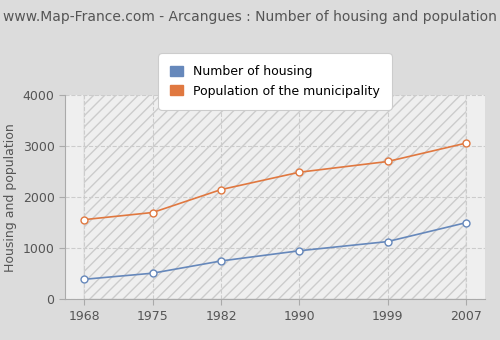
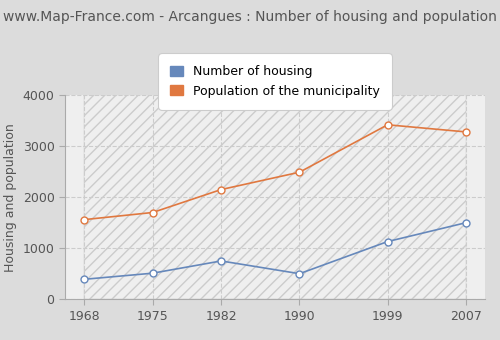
Number of housing/1990: 950 -> 500
Population of the municipality/1999: 2700 -> 3420
Population of the municipality/2007: 3060 -> 3280
